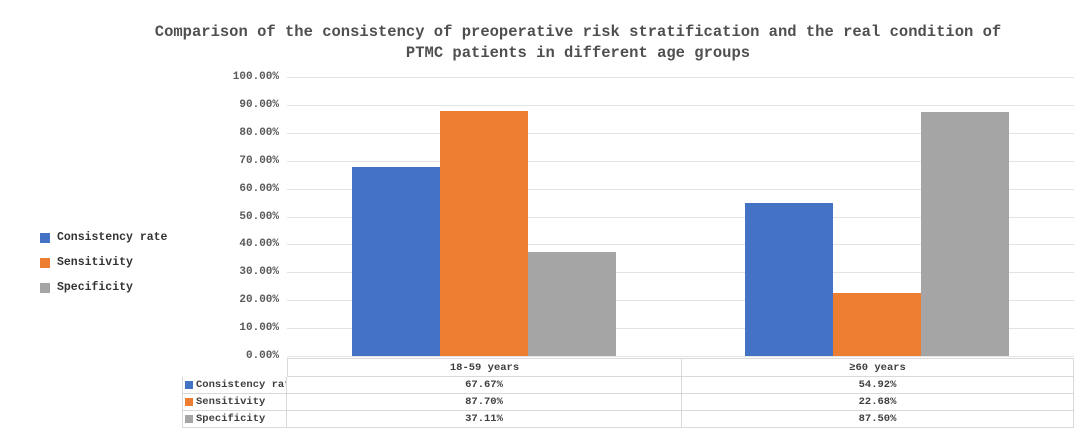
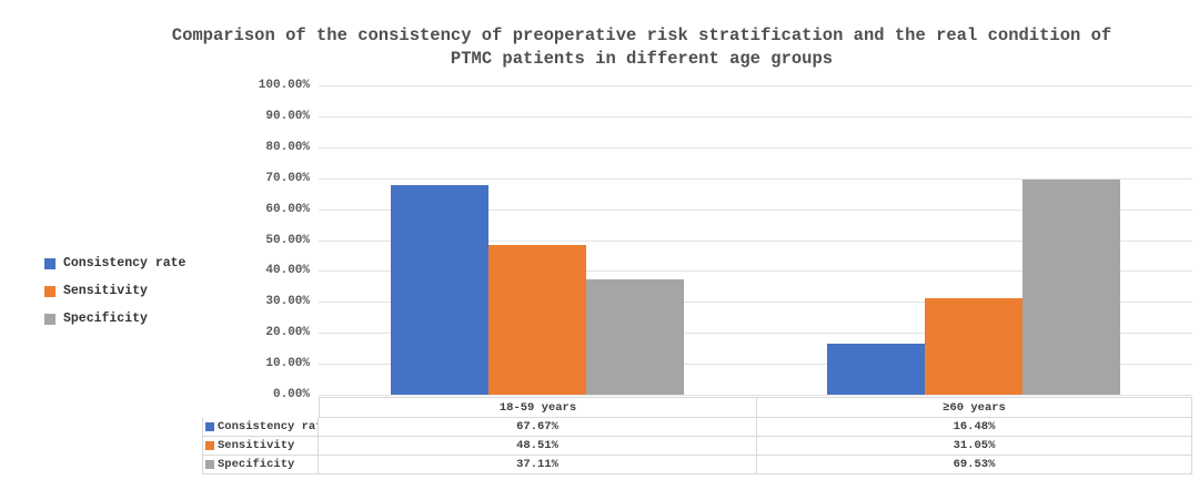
Sensitivity/18-59 years: 87.70% -> 48.51%
Consistency rate/≥60 years: 54.92% -> 16.48%
Sensitivity/≥60 years: 22.68% -> 31.05%
Specificity/≥60 years: 87.50% -> 69.53%
